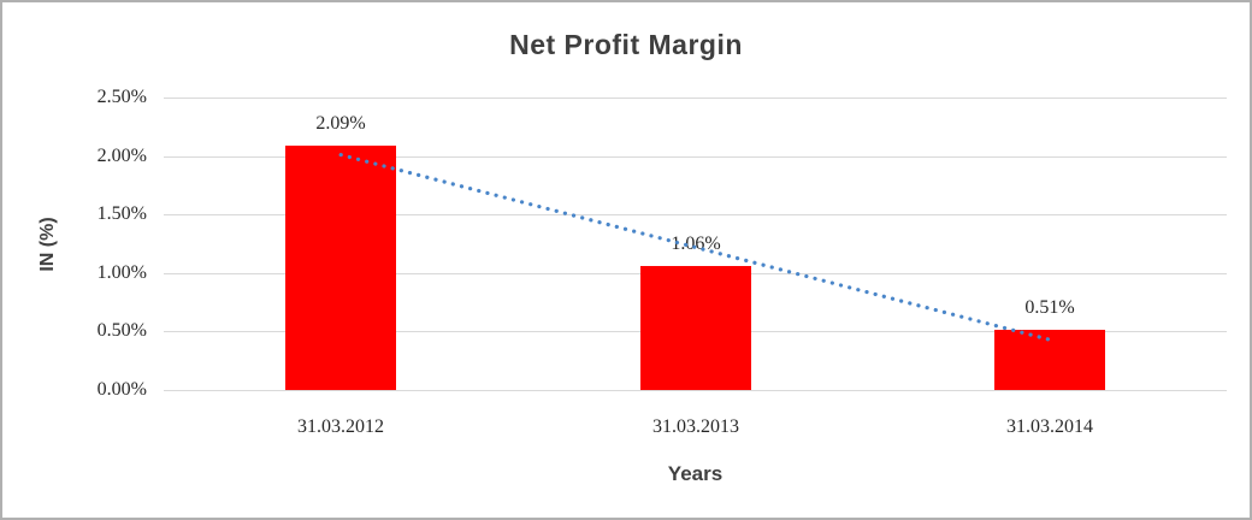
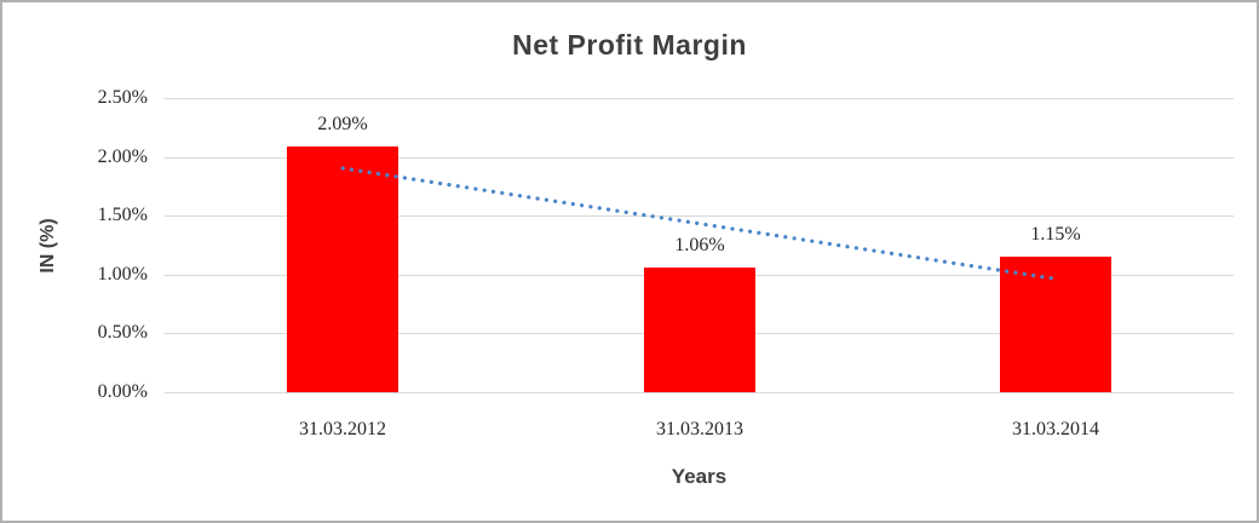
31.03.2014: 0.51% -> 1.15%
